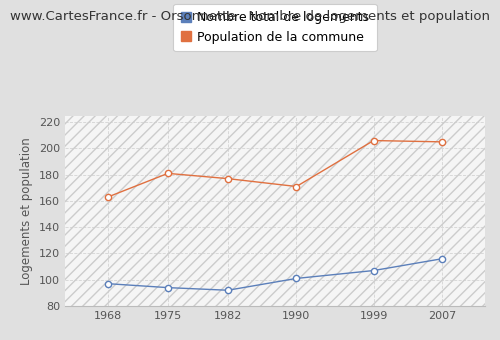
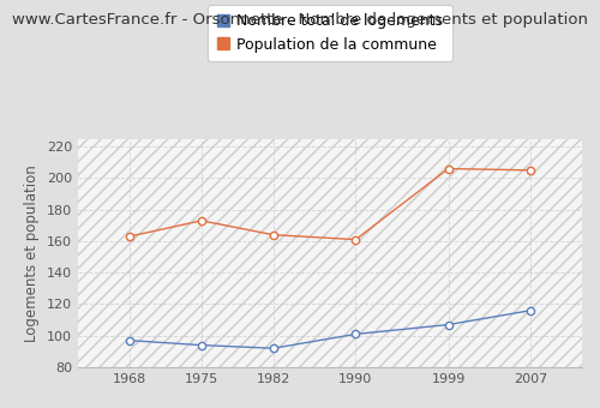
Population de la commune/1975: 181 -> 173
Population de la commune/1982: 177 -> 164
Population de la commune/1990: 171 -> 161
